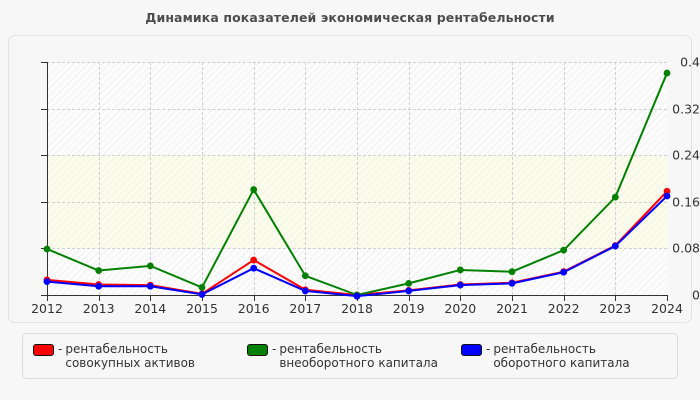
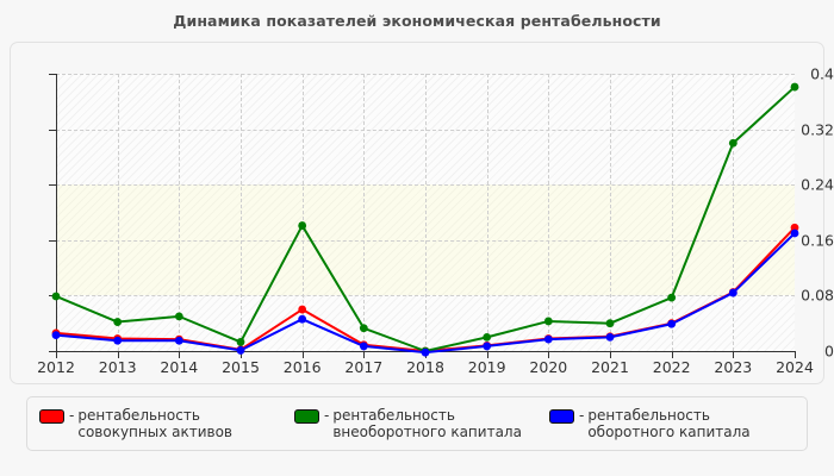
рентабельность внеоборотного капитала/2023: 0.17 -> 0.30
